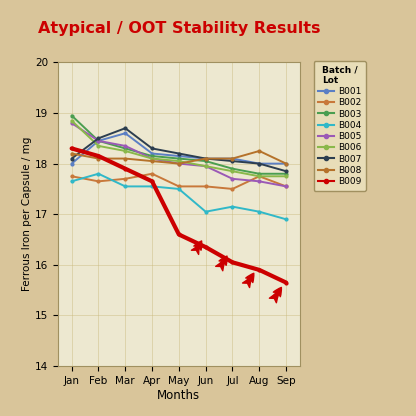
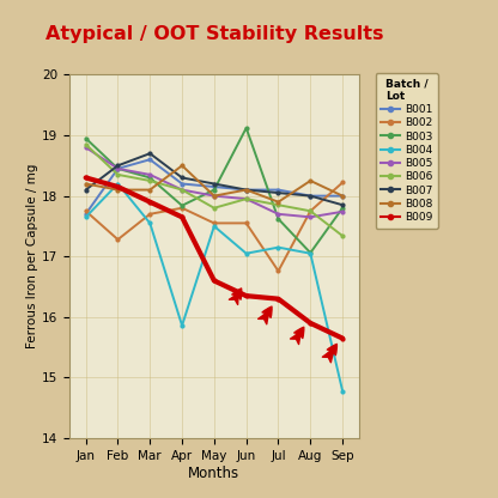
B001/Jan: 18.00 -> 17.70
B002/Feb: 17.65 -> 17.28
B004/Feb: 17.80 -> 18.20
B003/Apr: 18.15 -> 17.84
B004/Apr: 17.55 -> 15.86
B008/Apr: 18.05 -> 18.50
B006/May: 18.05 -> 17.80
B003/Jun: 18.05 -> 19.12
B002/Jul: 17.50 -> 16.76
B003/Jul: 17.90 -> 17.62
B008/Jul: 18.10 -> 17.90
B009/Jul: 16.05 -> 16.30
B003/Aug: 17.80 -> 17.06
B002/Sep: 17.55 -> 18.22
B004/Sep: 16.90 -> 14.78
B005/Sep: 17.55 -> 17.74
B006/Sep: 17.75 -> 17.34
